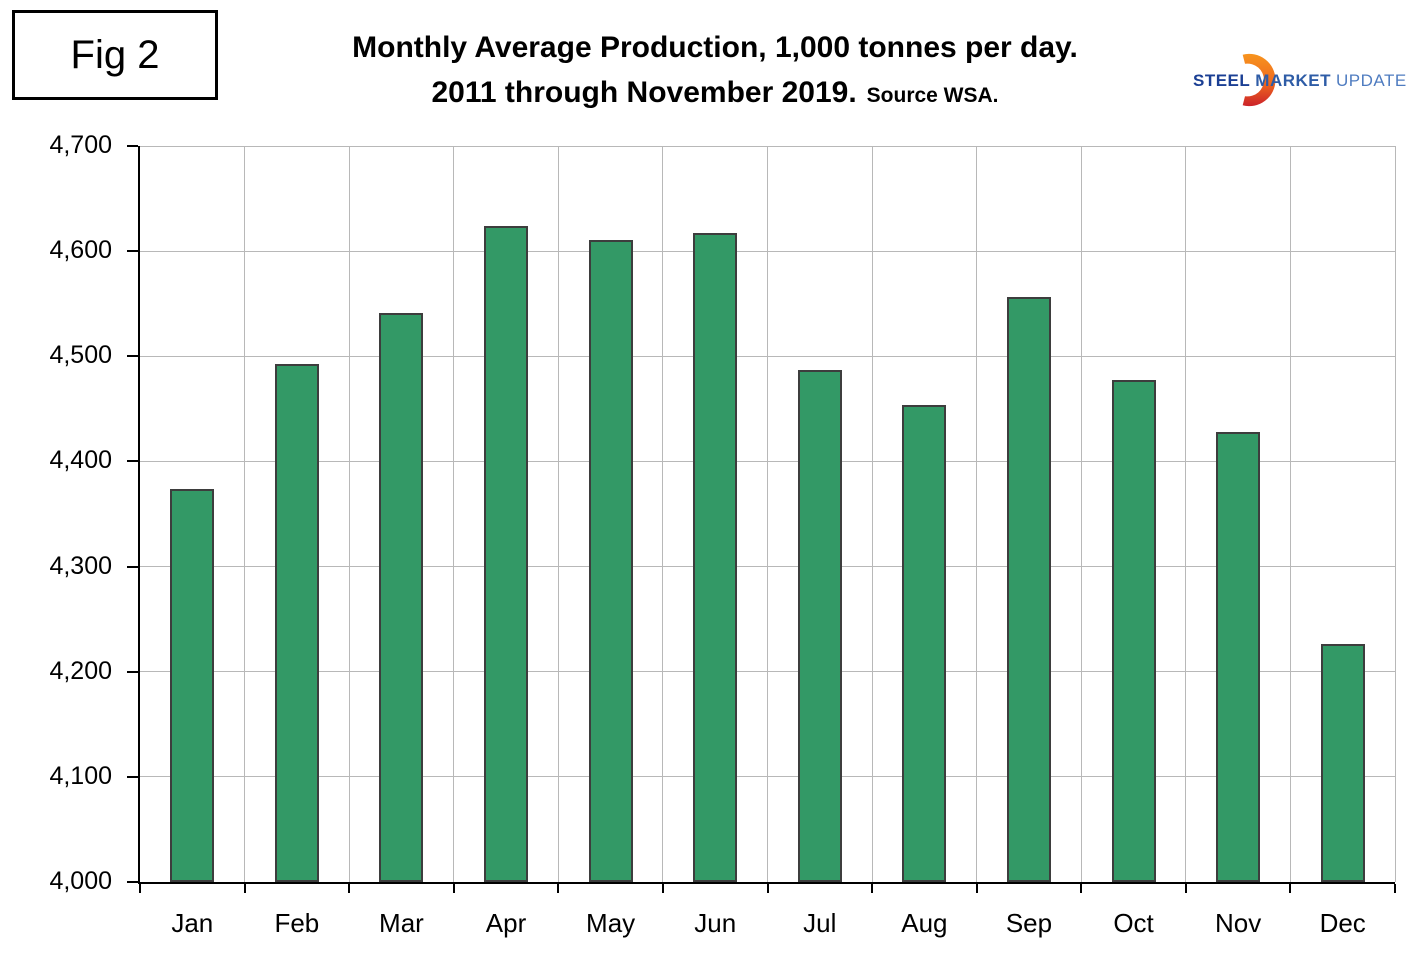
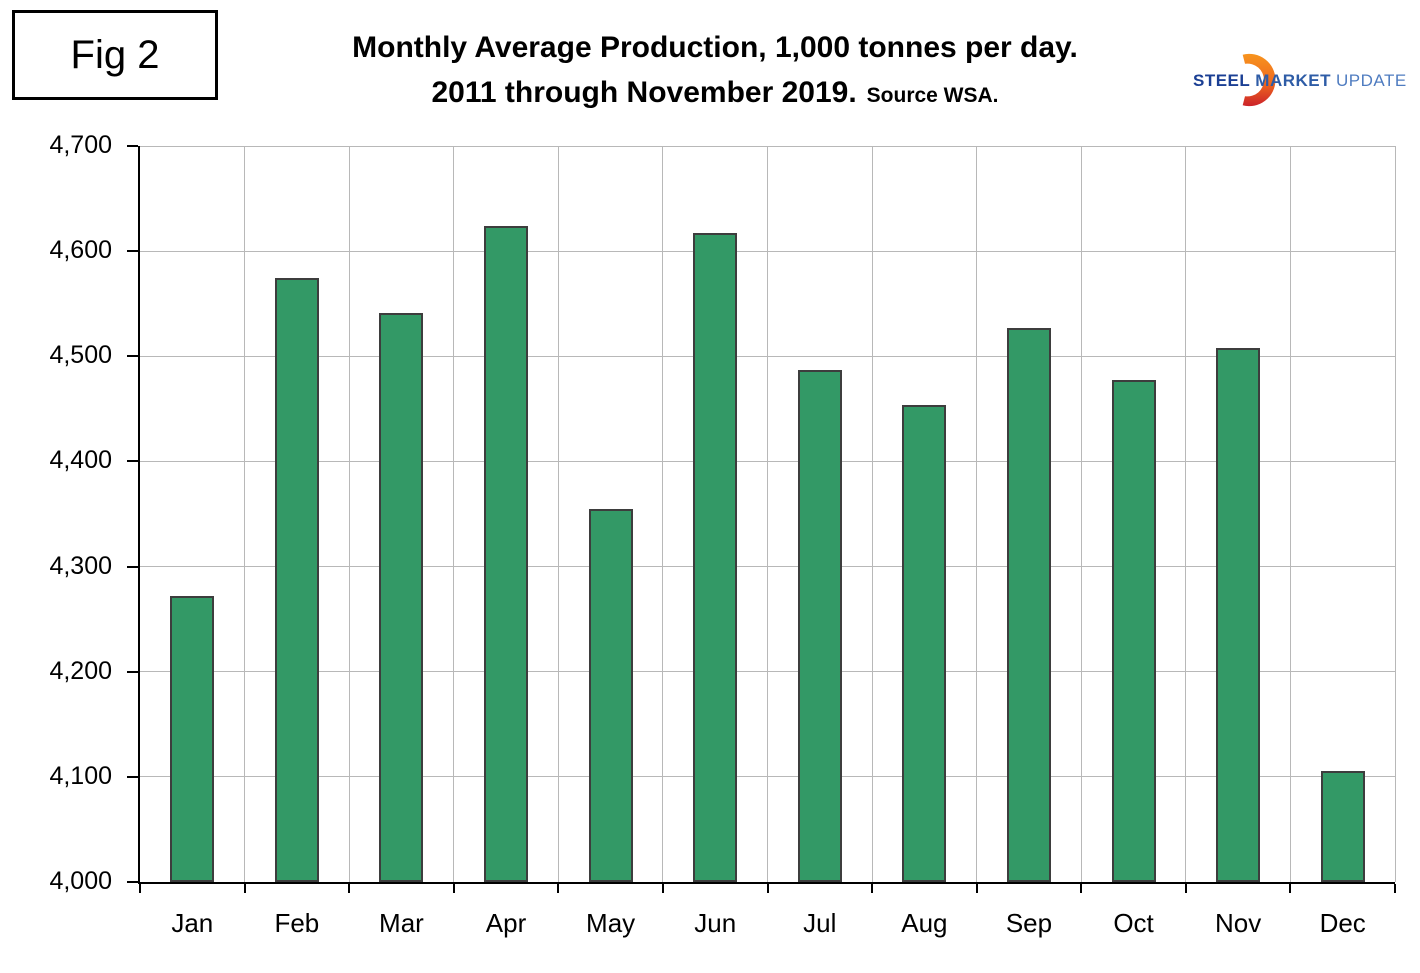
Jan: 4374 -> 4272
Feb: 4493 -> 4574
May: 4611 -> 4355
Sep: 4556 -> 4527
Nov: 4428 -> 4508
Dec: 4226 -> 4106
